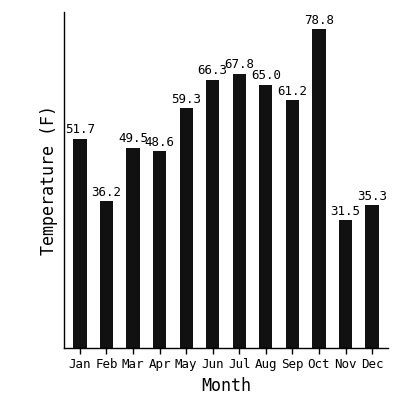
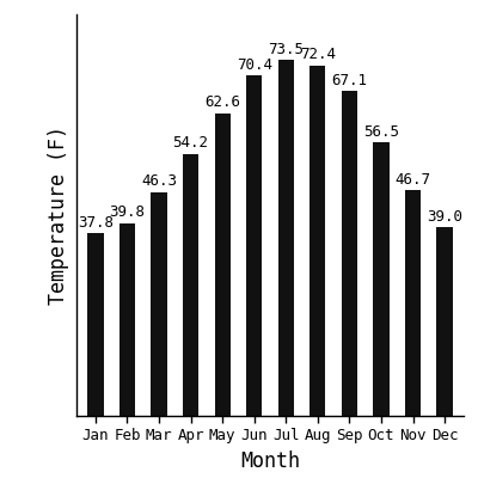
Jan: 51.7 -> 37.8
Feb: 36.2 -> 39.8
Mar: 49.5 -> 46.3
Apr: 48.6 -> 54.2
May: 59.3 -> 62.6
Jun: 66.3 -> 70.4
Jul: 67.8 -> 73.5
Aug: 65.0 -> 72.4
Sep: 61.2 -> 67.1
Oct: 78.8 -> 56.5
Nov: 31.5 -> 46.7
Dec: 35.3 -> 39.0
